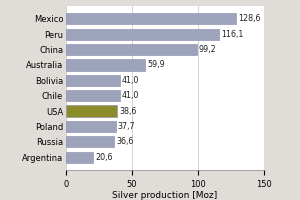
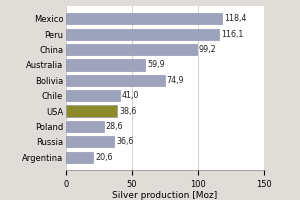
Mexico: 128,6 -> 118,4
Bolivia: 41,0 -> 74,9
Poland: 37,7 -> 28,6
